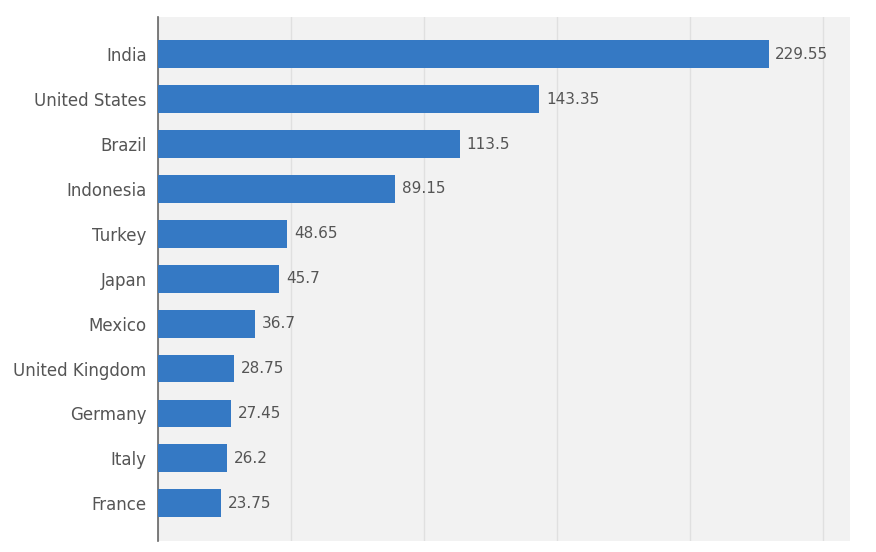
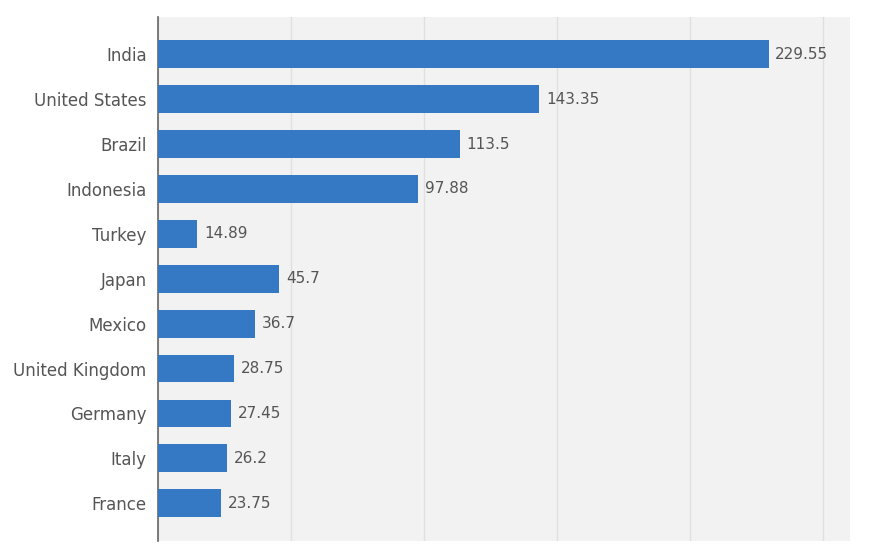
Indonesia: 89.15 -> 97.88
Turkey: 48.65 -> 14.89
